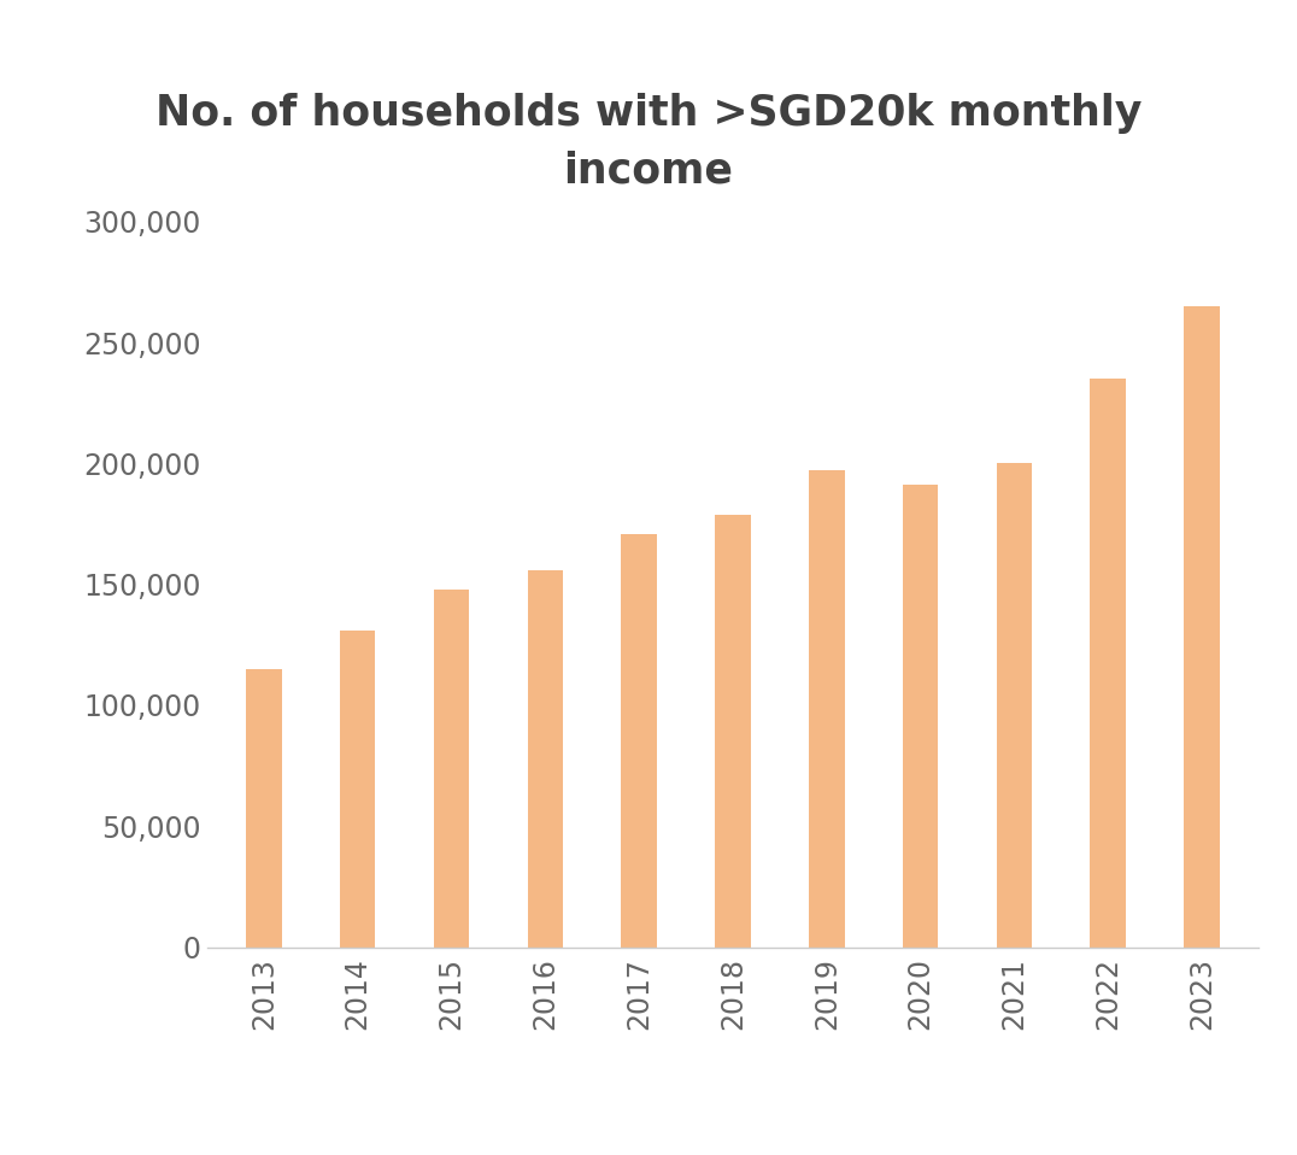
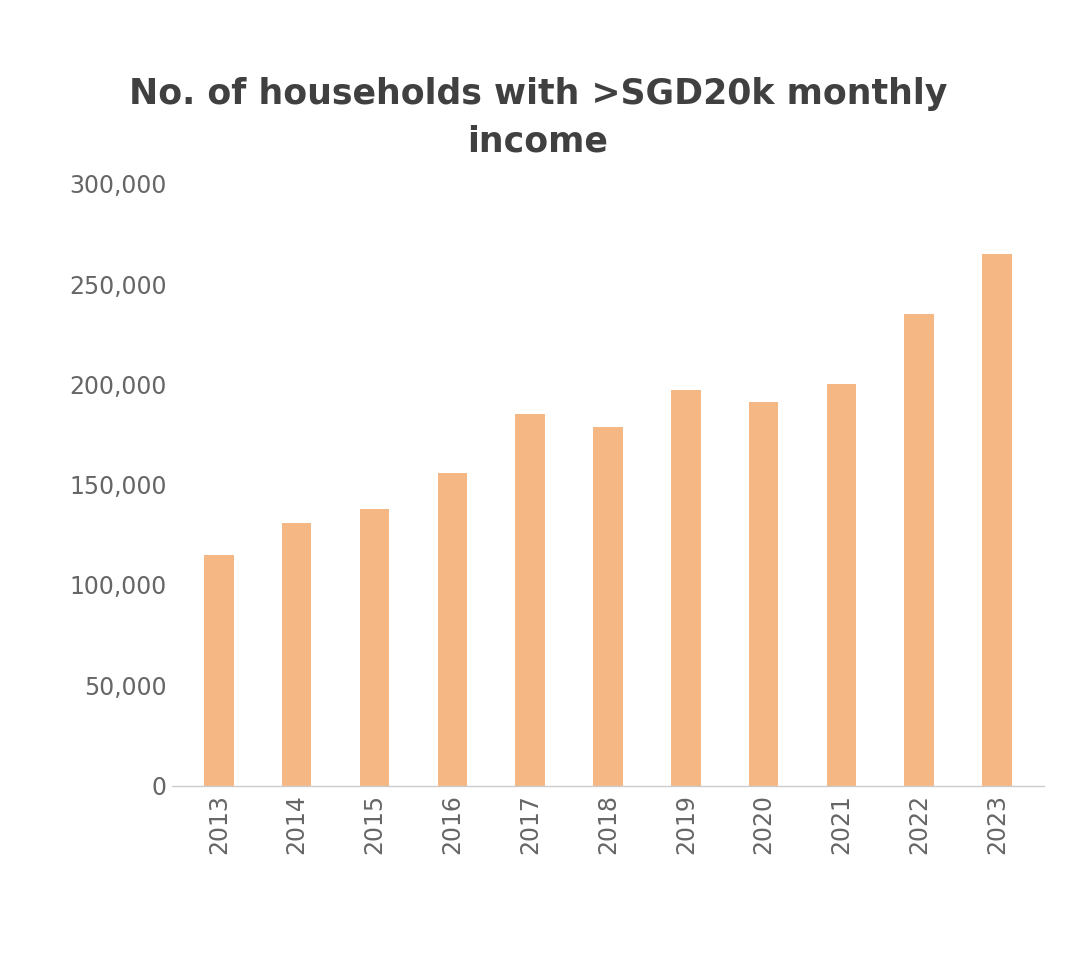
2015: 148,000 -> 138,000
2017: 171,000 -> 185,000
